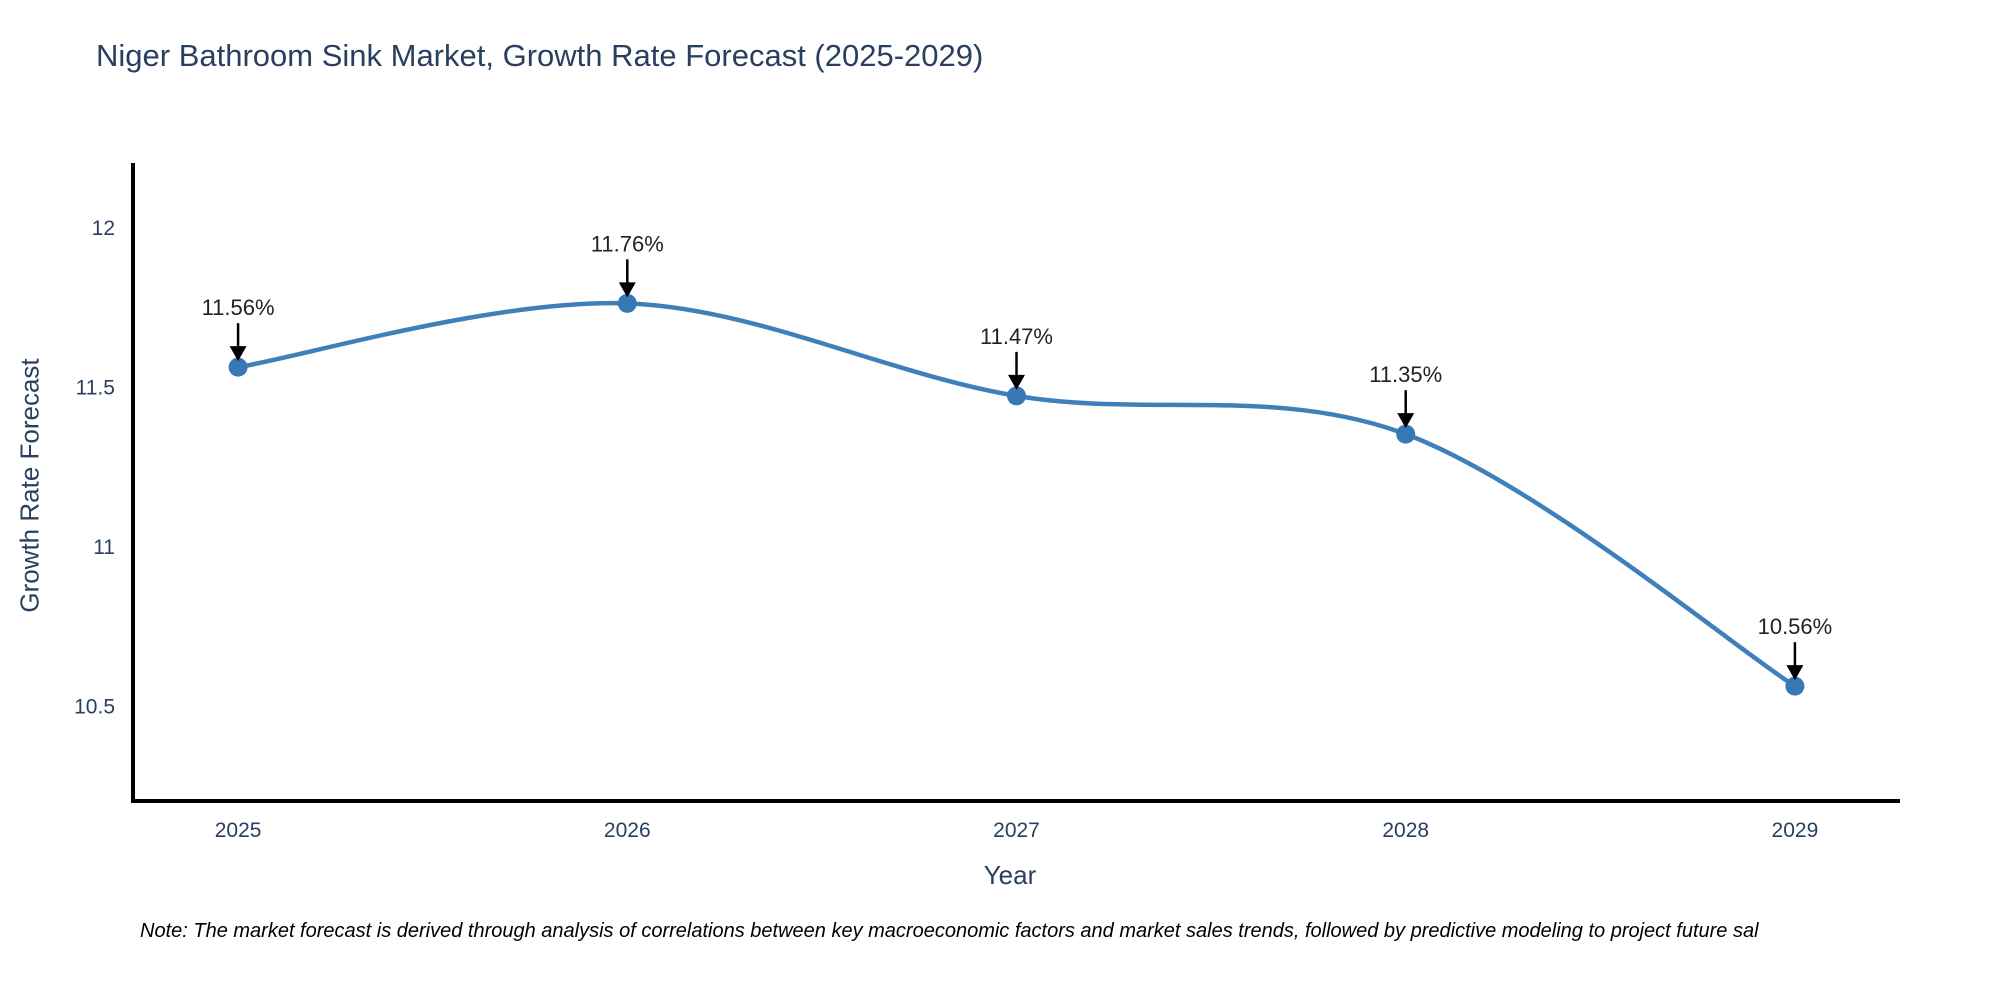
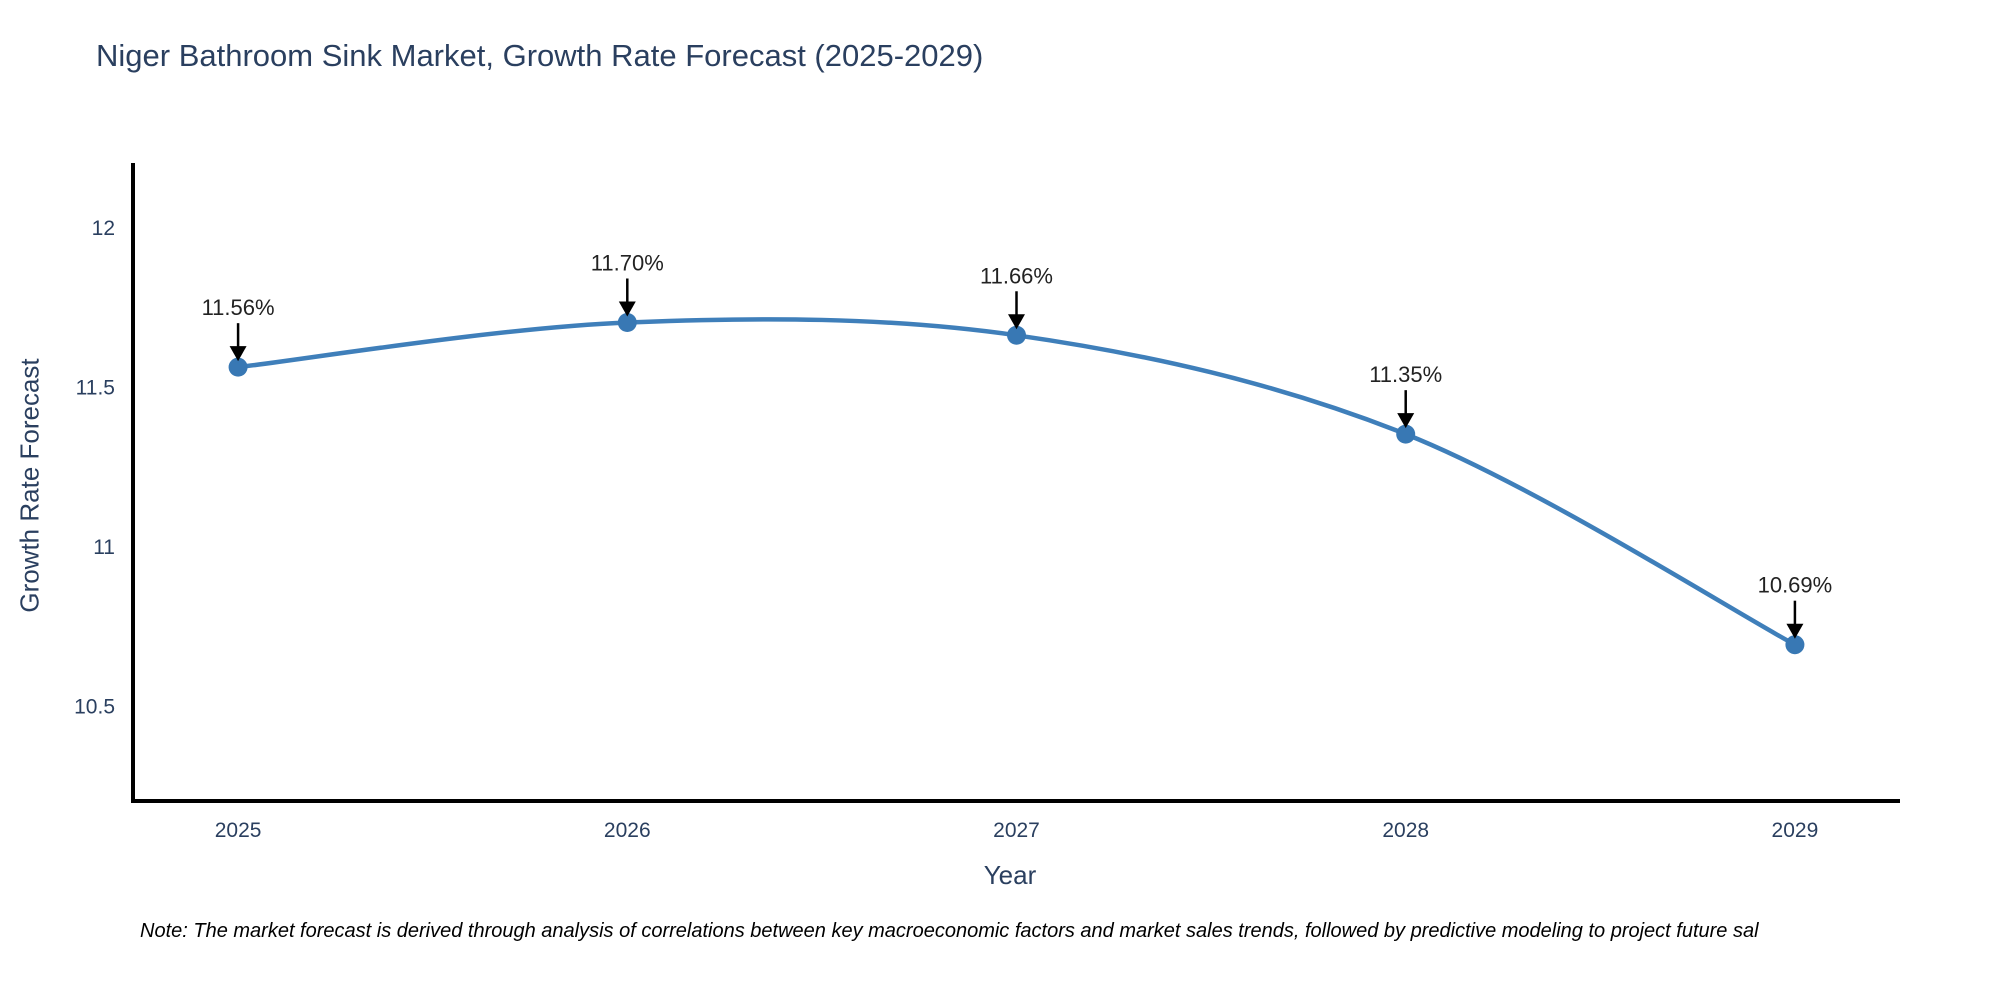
2026: 11.76% -> 11.70%
2027: 11.47% -> 11.66%
2029: 10.56% -> 10.69%
